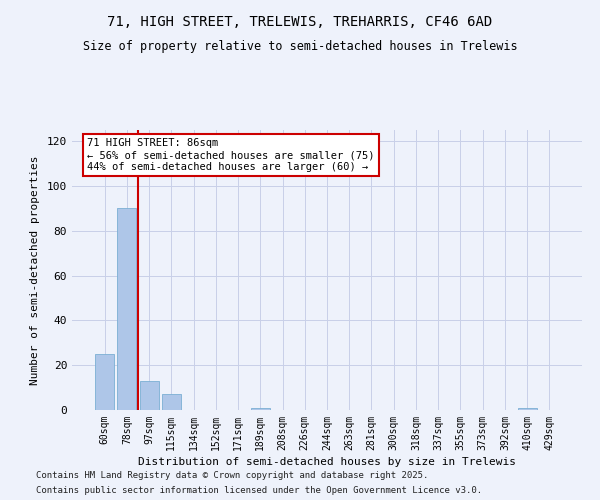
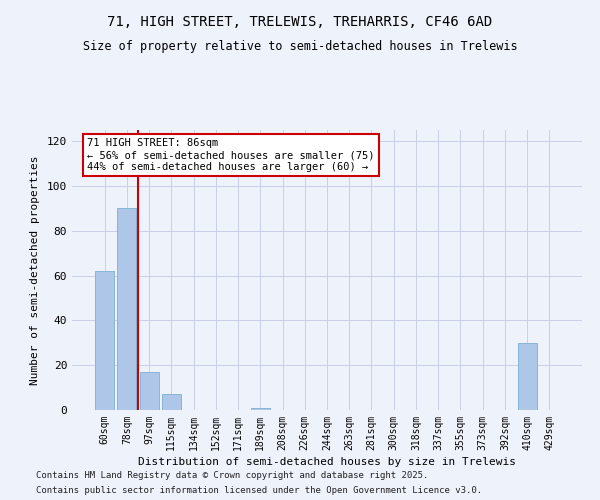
60sqm: 25 -> 62
97sqm: 13 -> 17
410sqm: 1 -> 30
